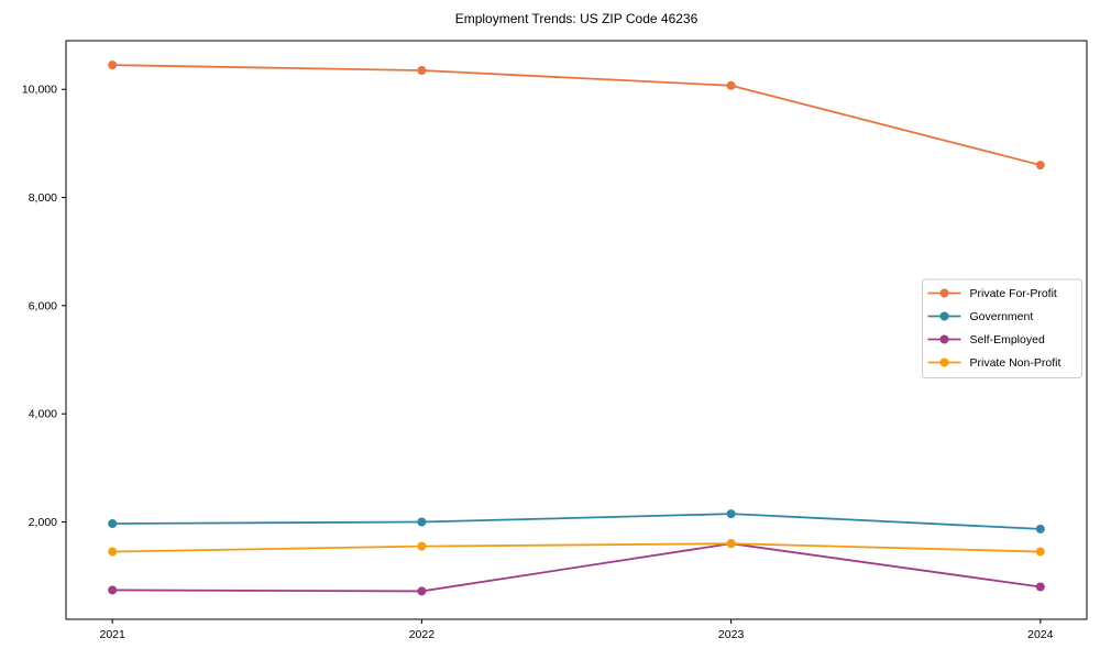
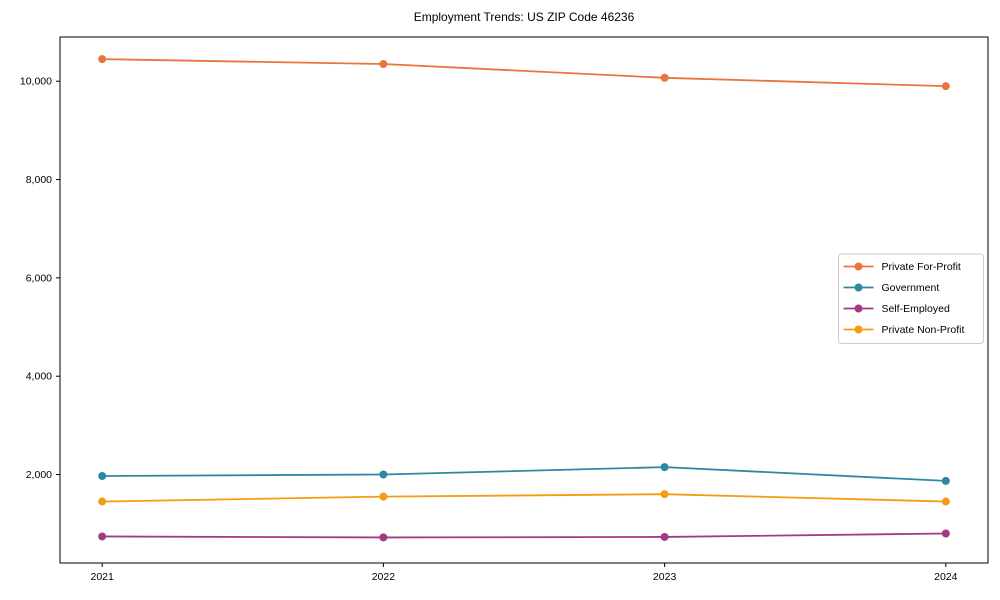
Self-Employed/2023: 1600 -> 700
Private For-Profit/2024: 8600 -> 9900
